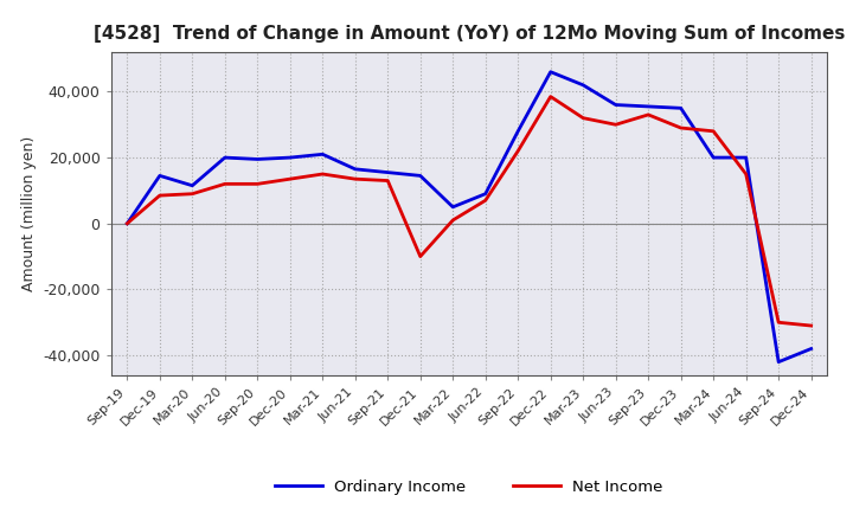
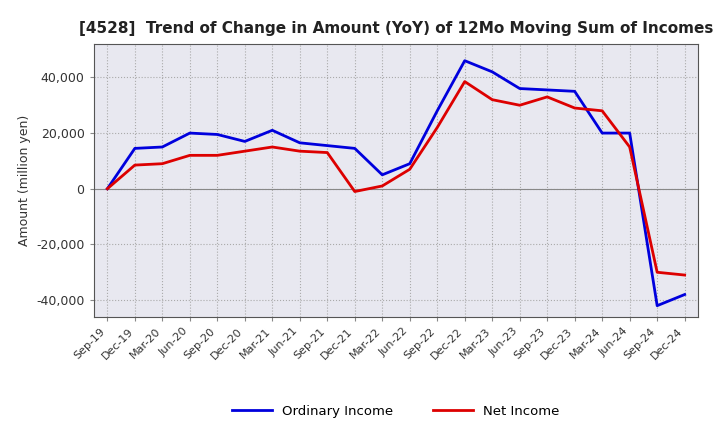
Ordinary Income/Mar-20: 11,500 -> 15,000
Ordinary Income/Dec-20: 20,000 -> 17,000
Net Income/Dec-21: -10,000 -> -1,000
